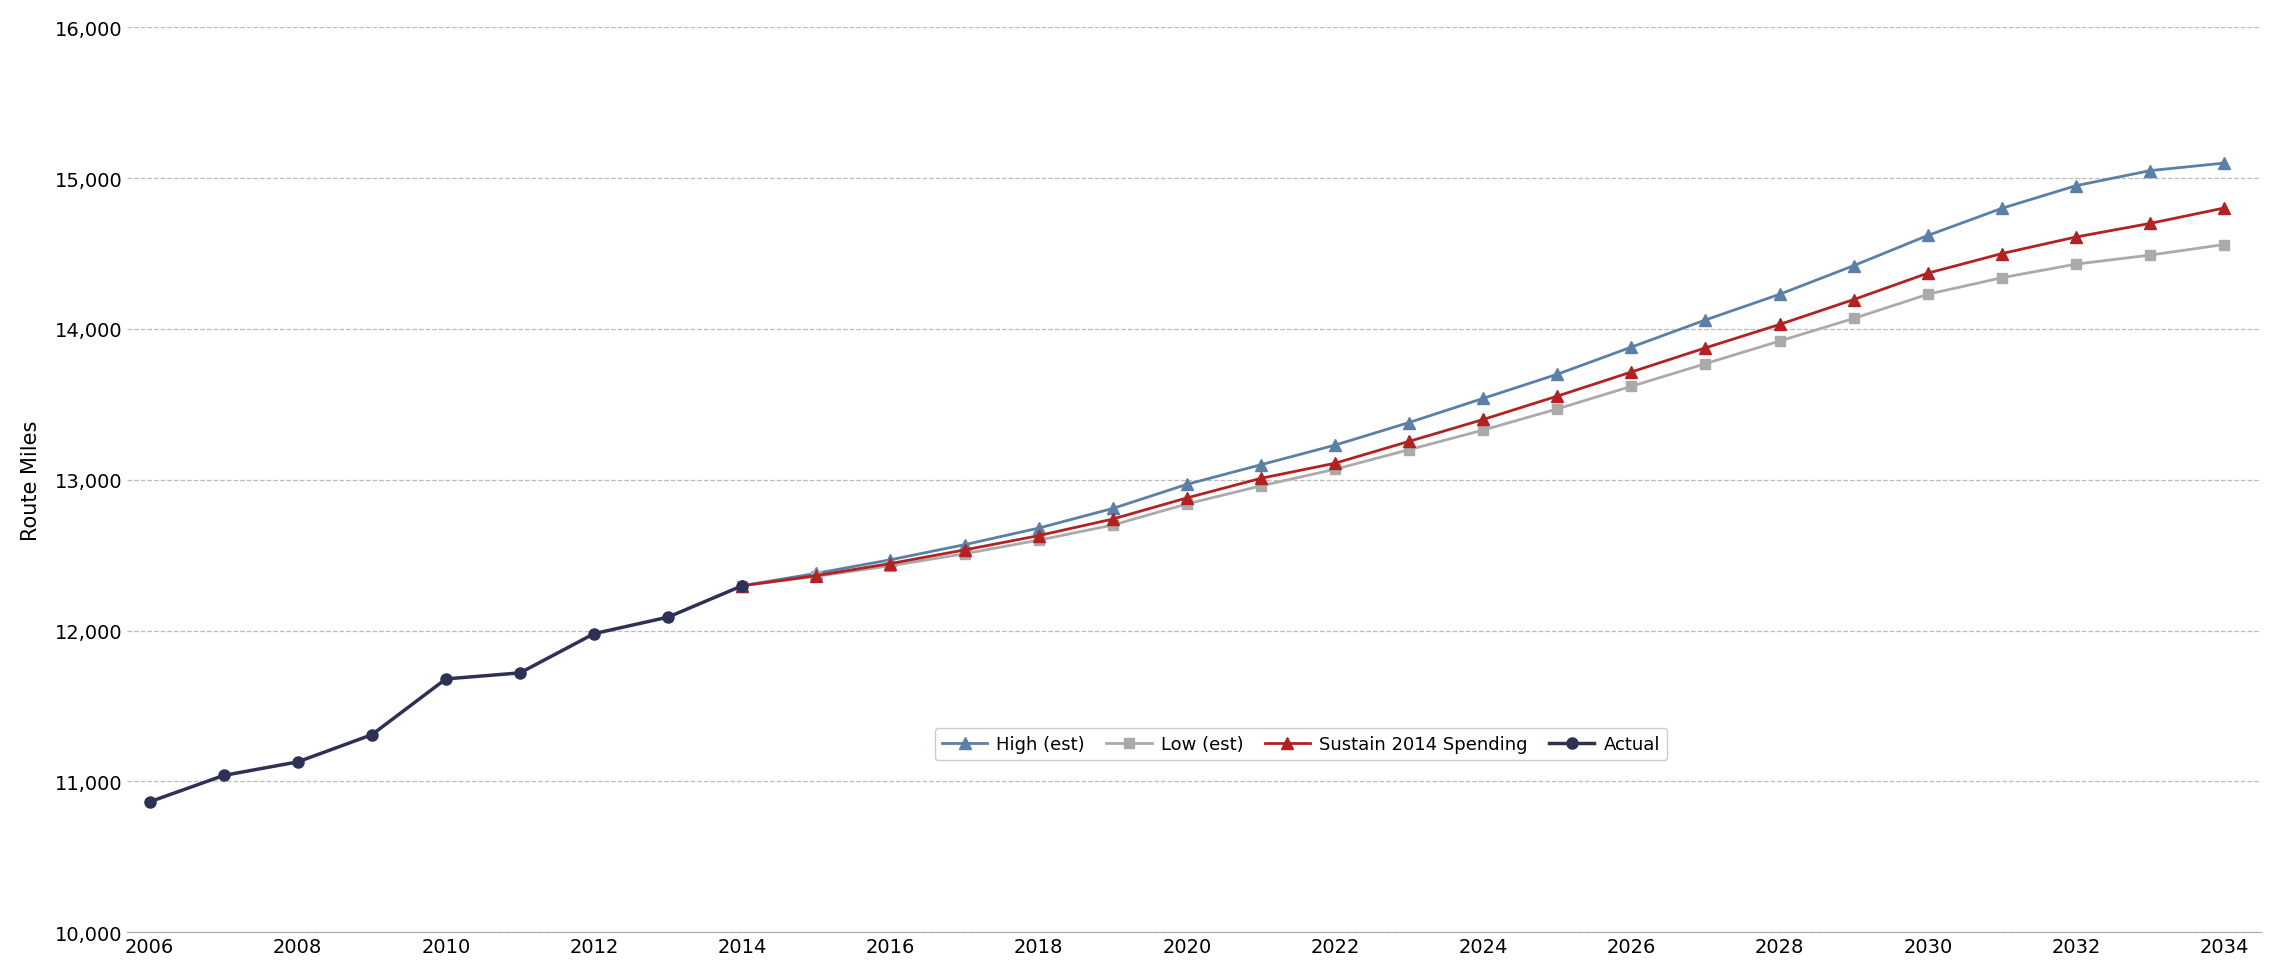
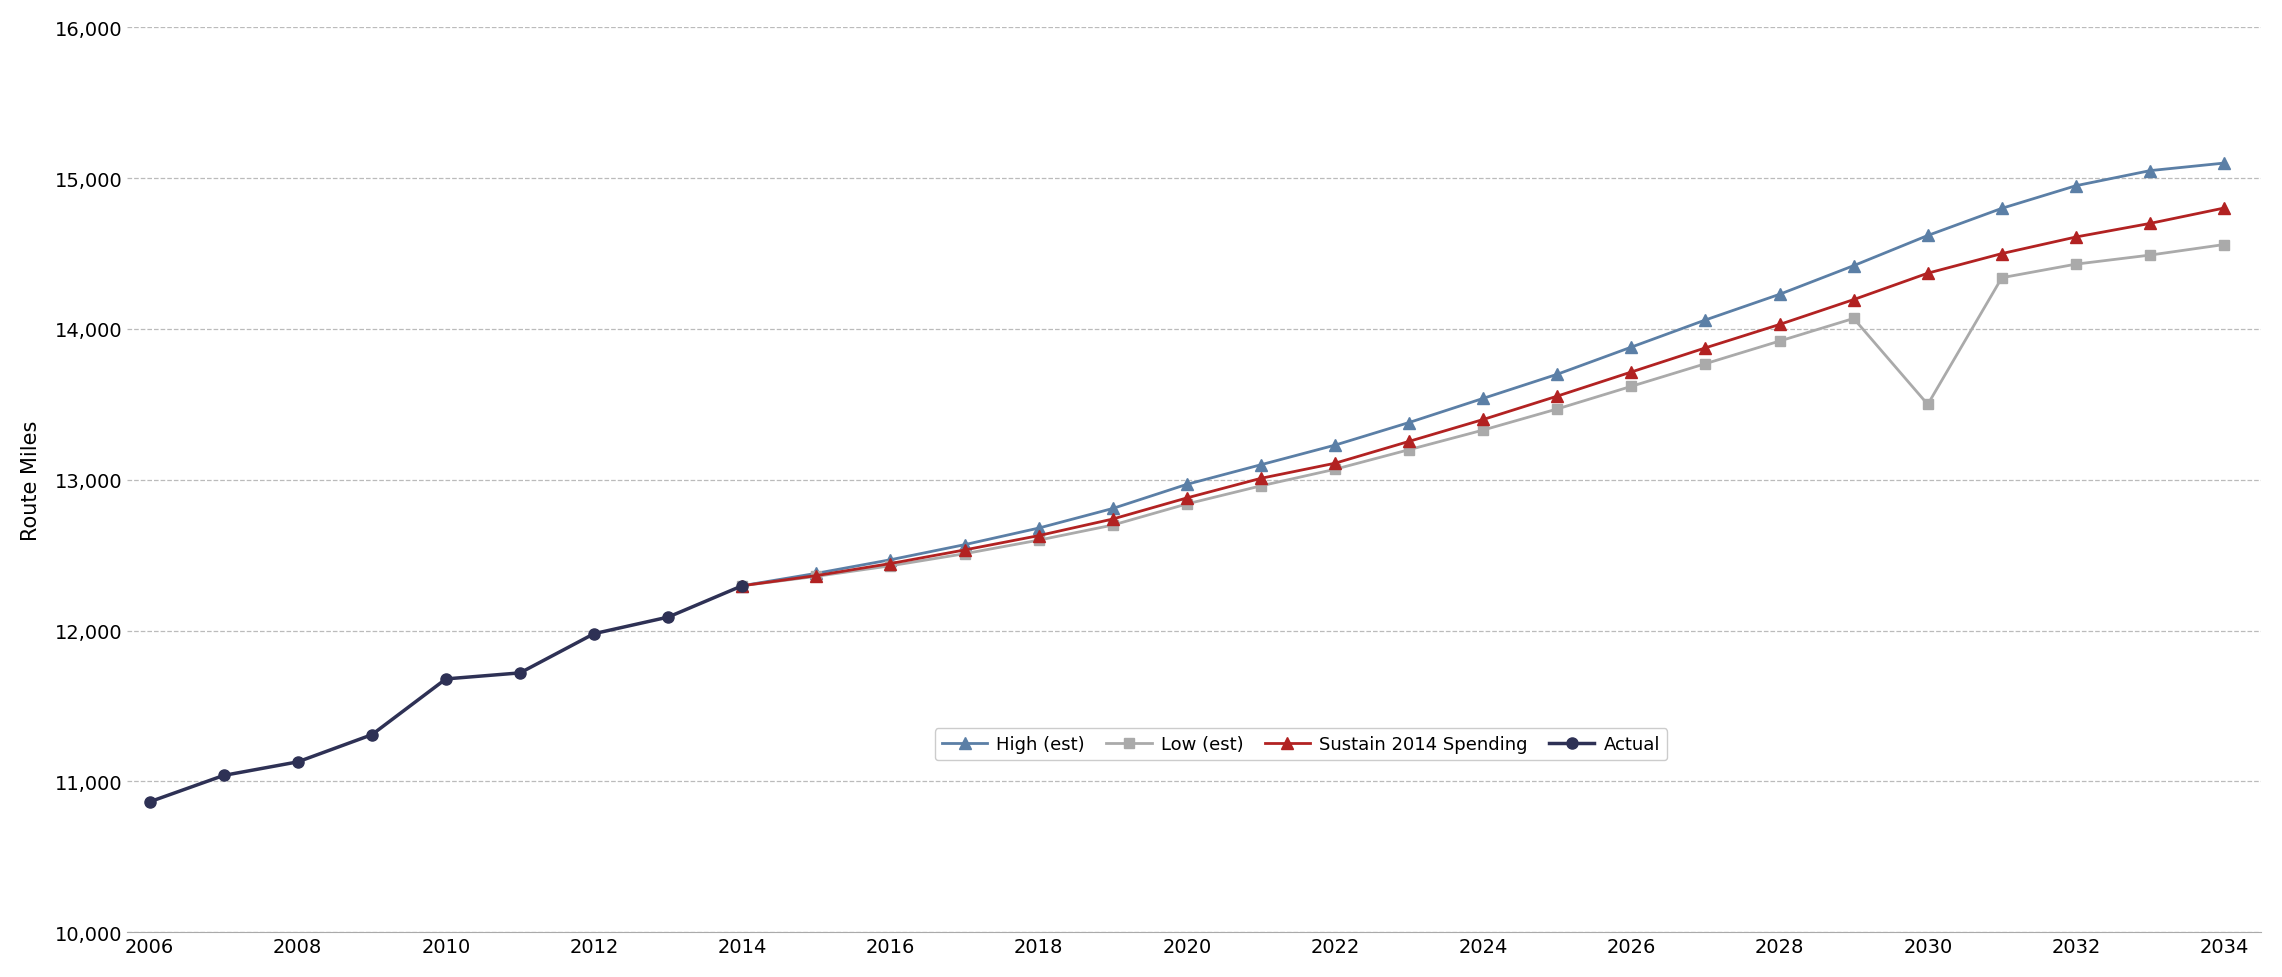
Low (est)/2030: 14,230 -> 13,500
